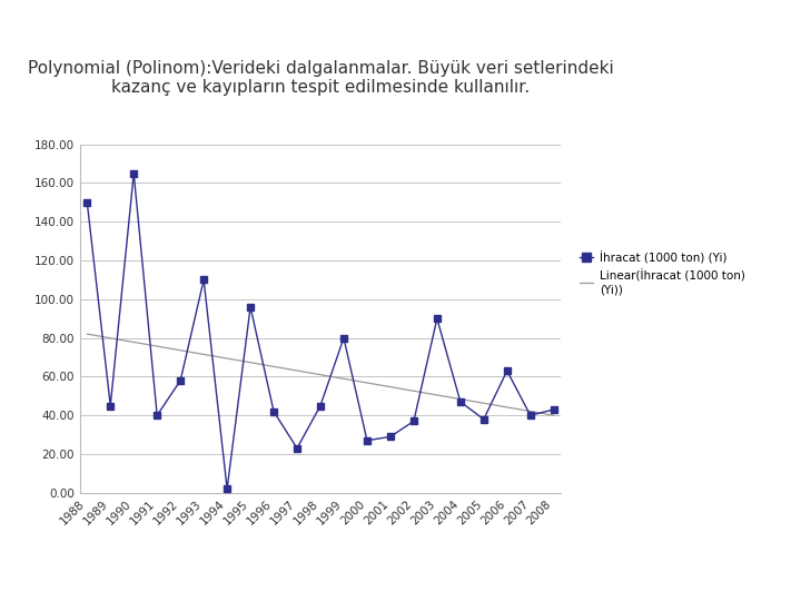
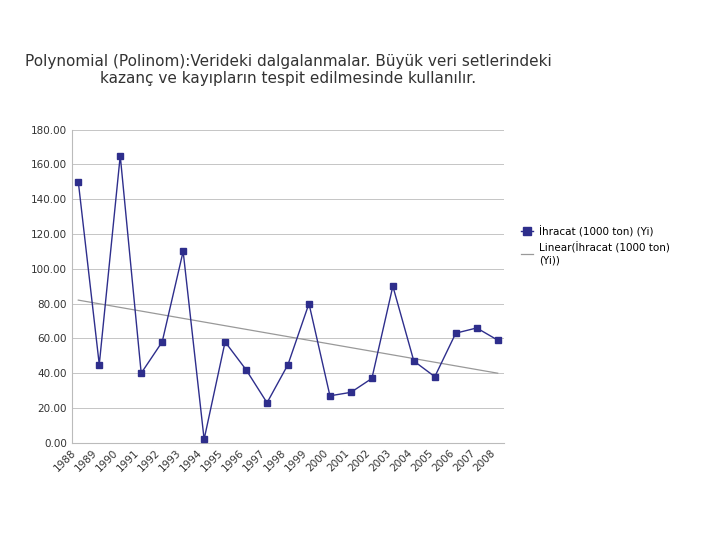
1995: 96 -> 58
2007: 40 -> 66
2008: 43 -> 59
